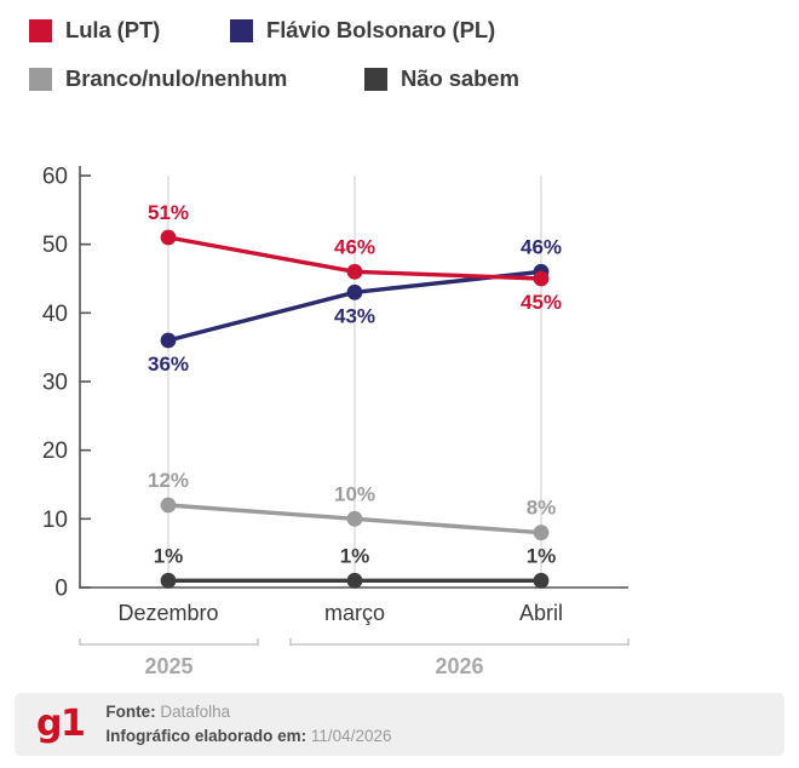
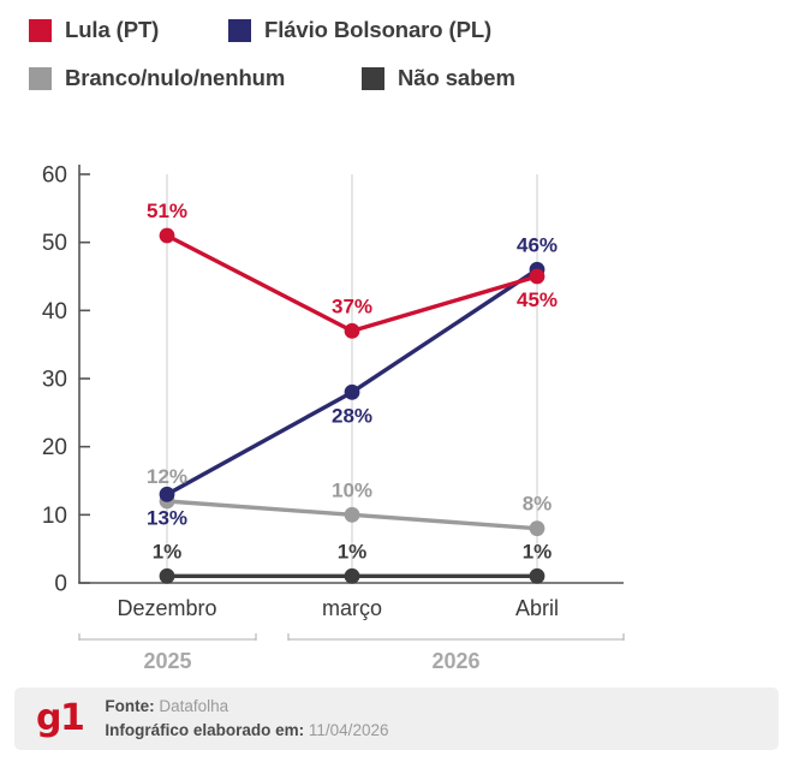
Flávio Bolsonaro (PL)/Dezembro: 36% -> 13%
Lula (PT)/março: 46% -> 37%
Flávio Bolsonaro (PL)/março: 43% -> 28%
